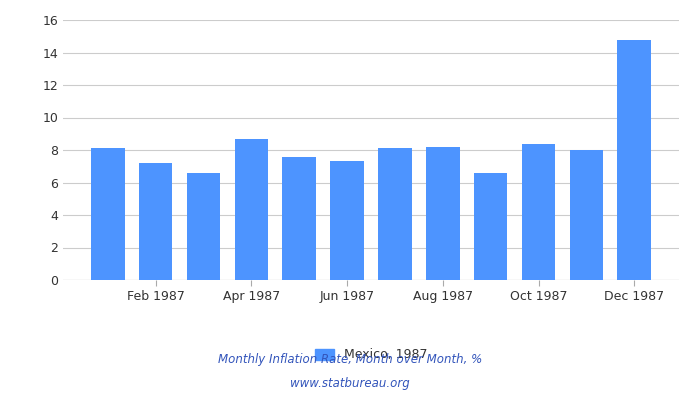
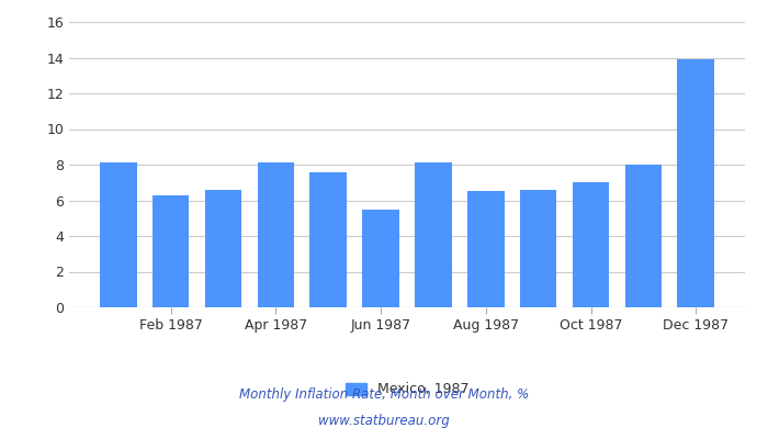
Feb 1987: 7.2 -> 6.3
Apr 1987: 8.7 -> 8.1
Jun 1987: 7.3 -> 5.5
Aug 1987: 8.2 -> 6.5
Oct 1987: 8.4 -> 7.0
Dec 1987: 14.8 -> 13.9
